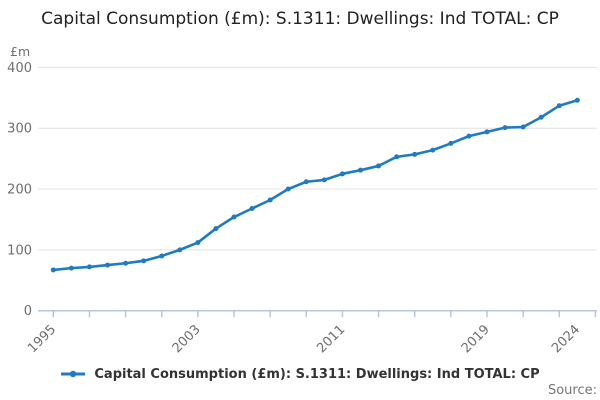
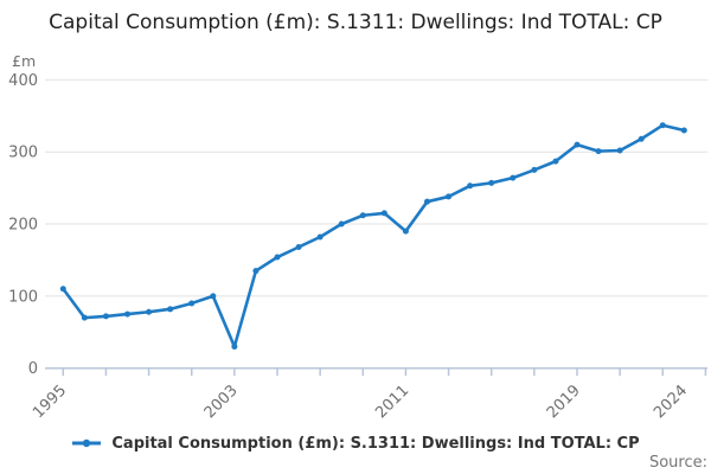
1995: 70 -> 110
2003: 110 -> 30
2011: 220 -> 190
2019: 290 -> 310
2024: 350 -> 330
